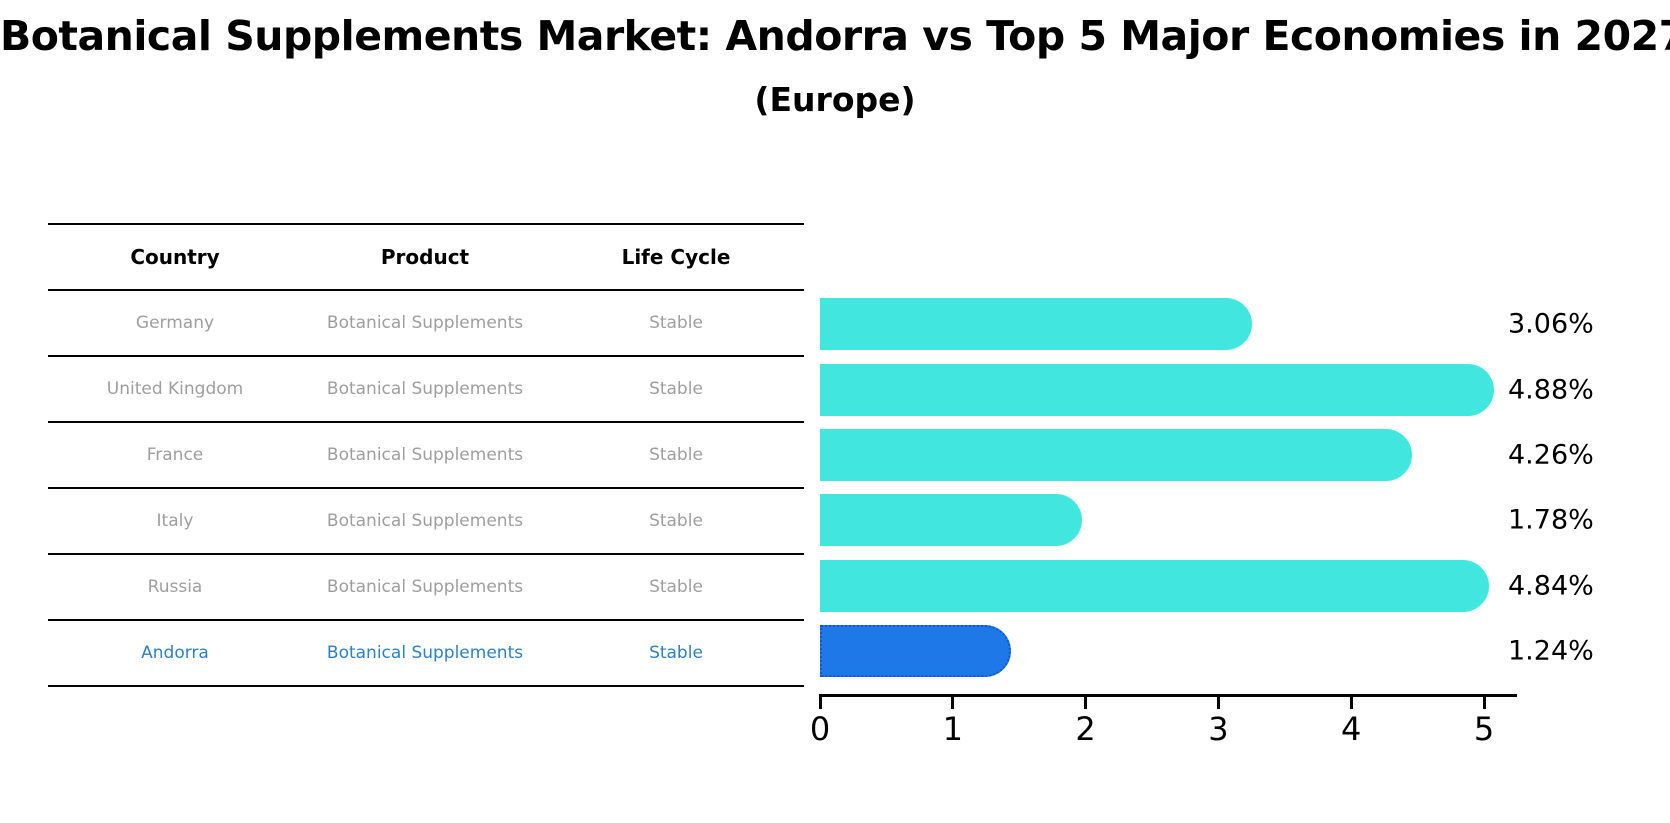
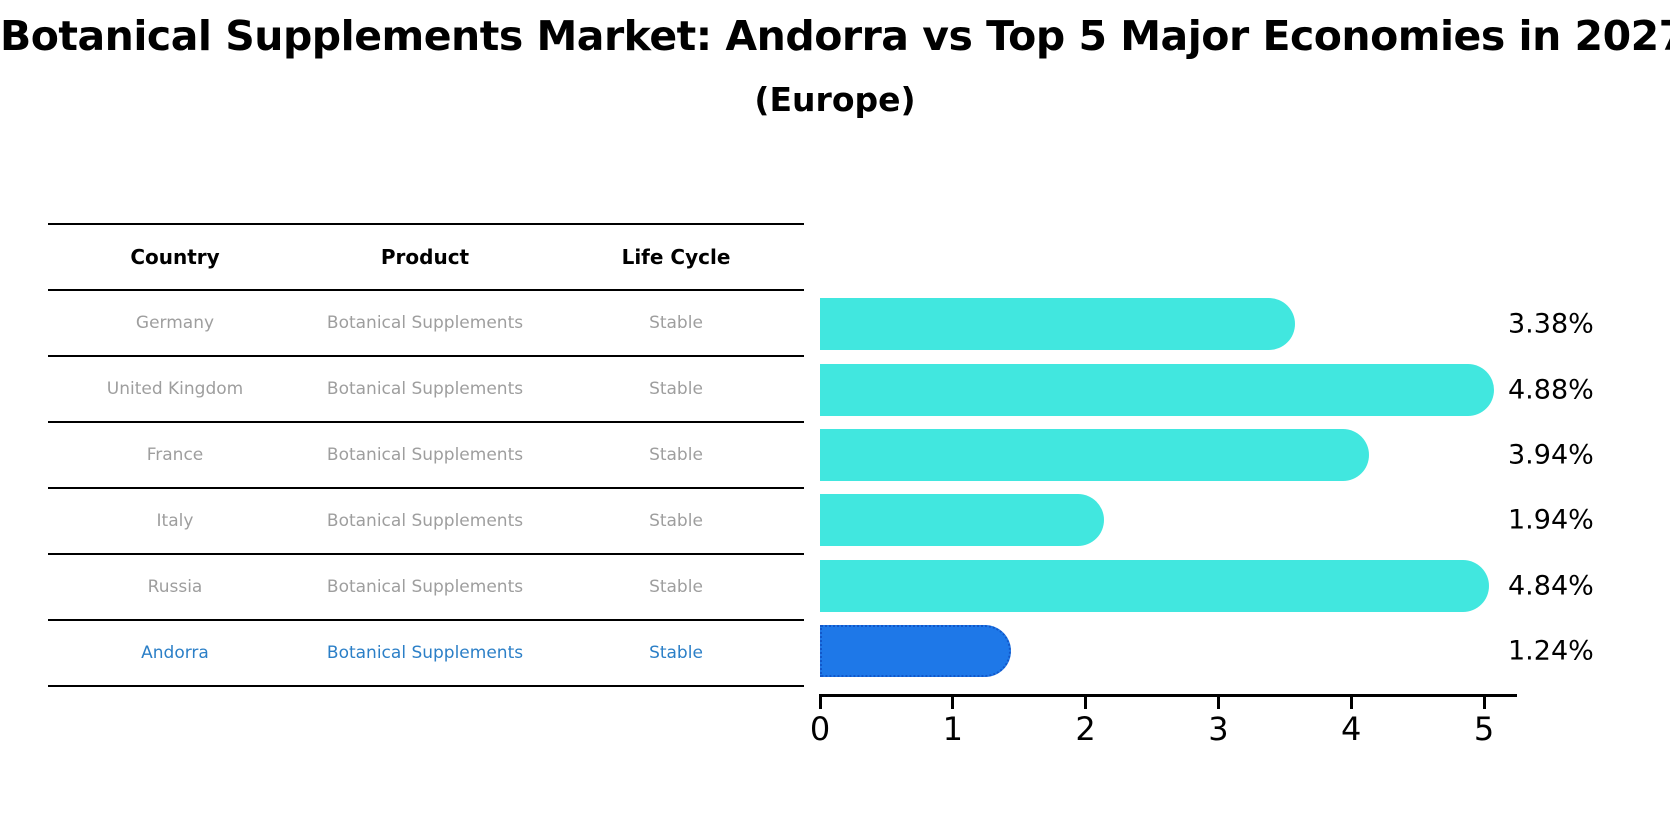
Germany: 3.06% -> 3.38%
France: 4.26% -> 3.94%
Italy: 1.78% -> 1.94%
